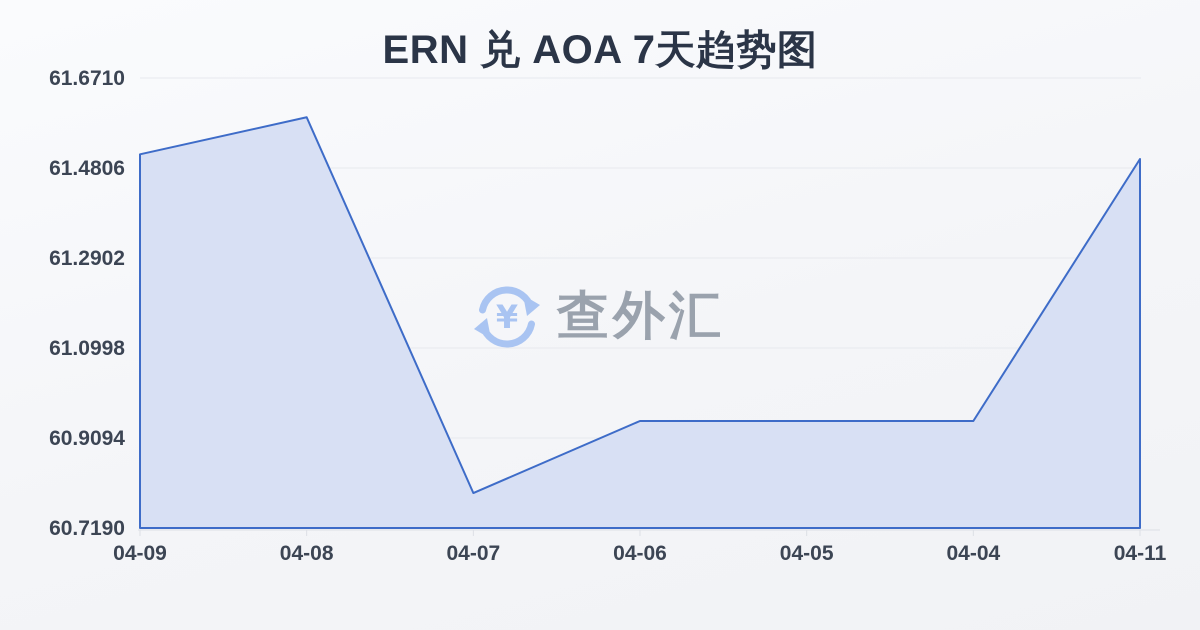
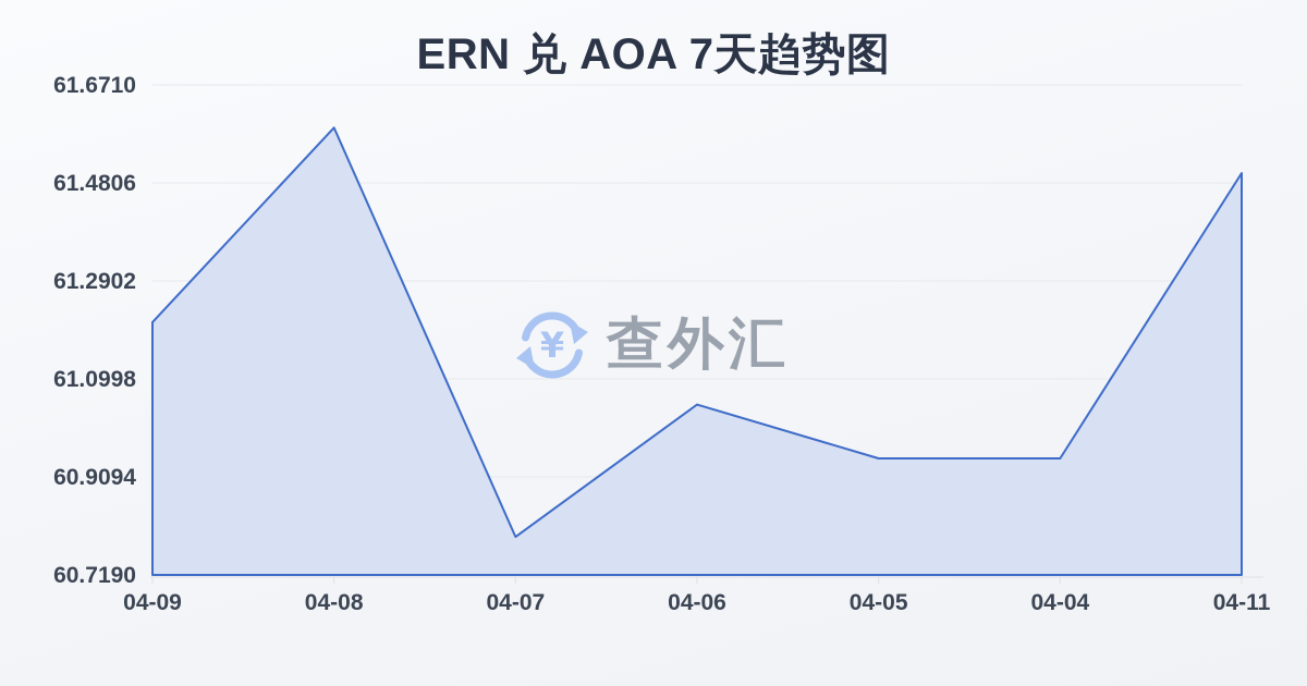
04-09: 61.51 -> 61.21
04-06: 60.95 -> 61.05
